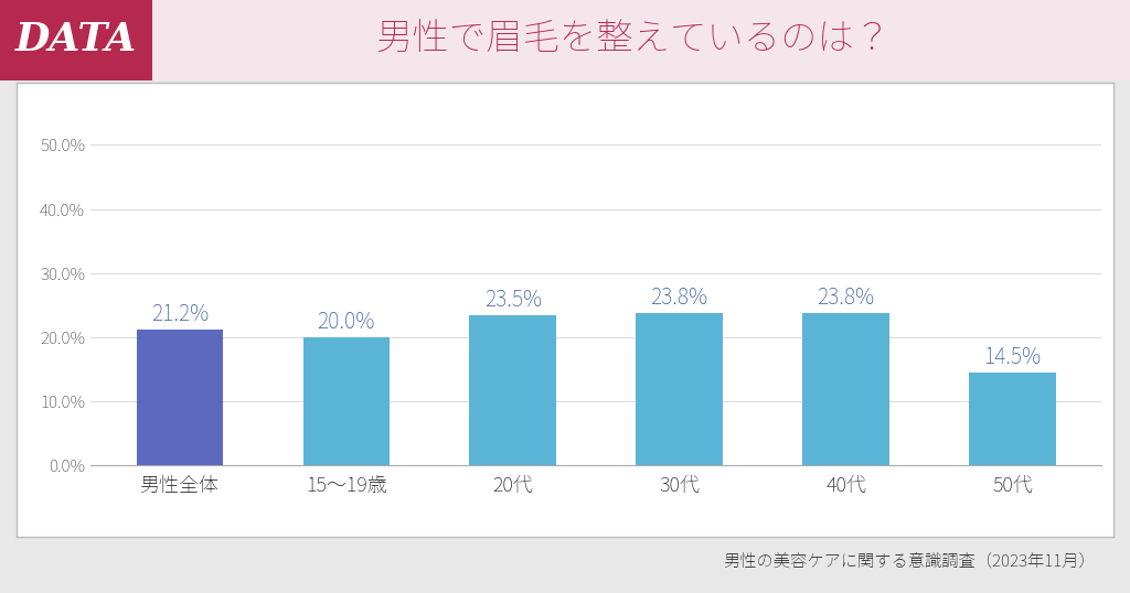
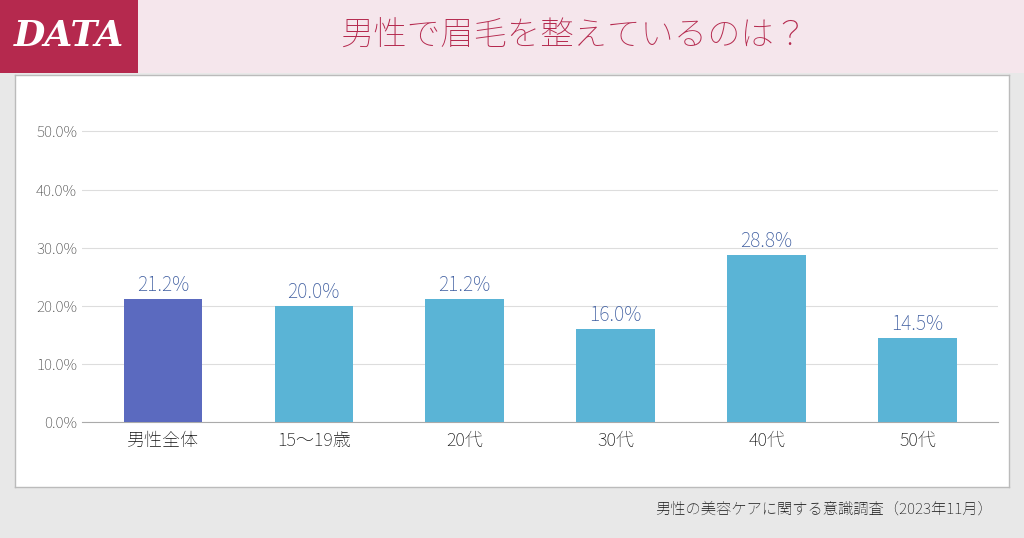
20代: 23.5% -> 21.2%
30代: 23.8% -> 16.0%
40代: 23.8% -> 28.8%
